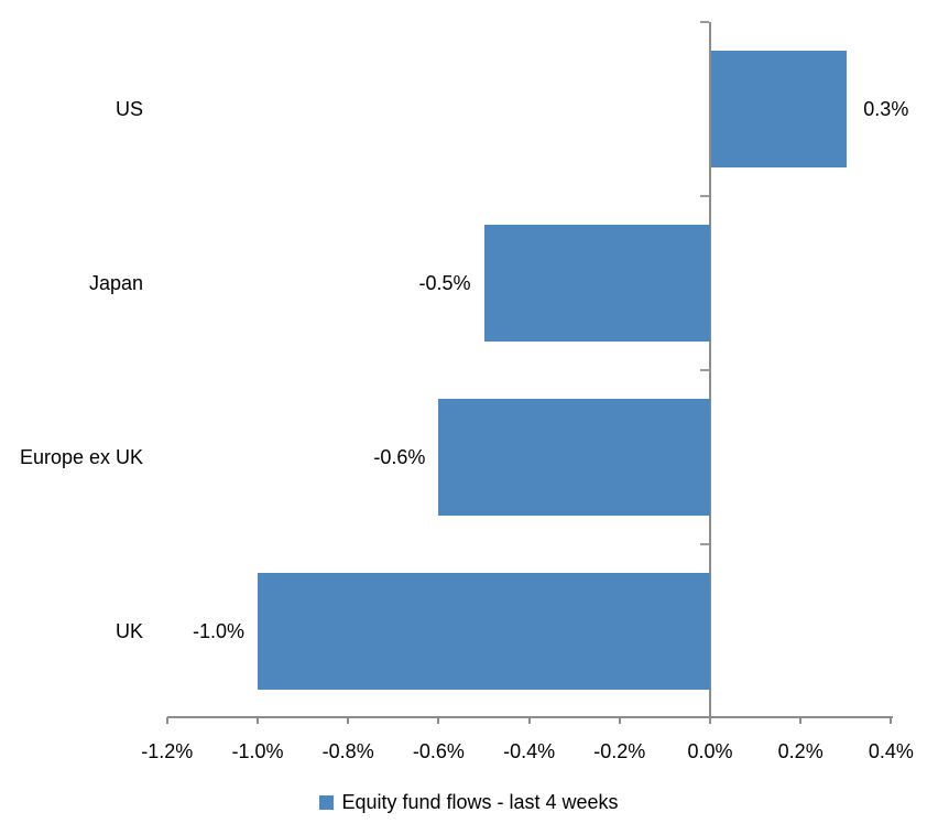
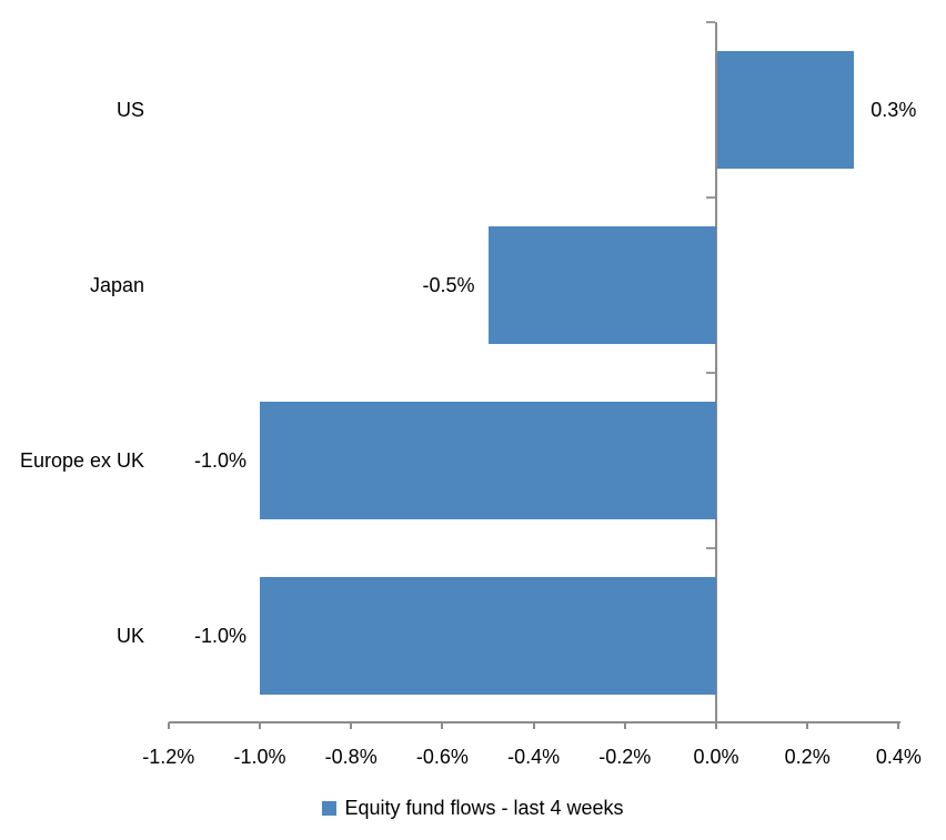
Europe ex UK: -0.6% -> -1.0%
